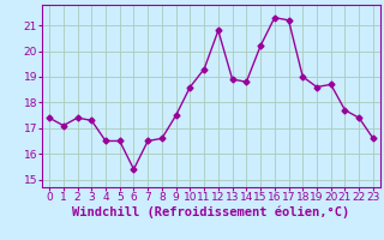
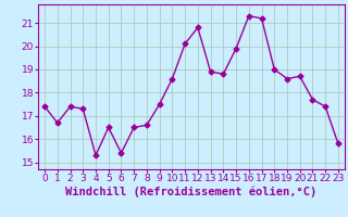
1: 17.1 -> 16.7
4: 16.5 -> 15.3
11: 19.3 -> 20.1
15: 20.2 -> 19.9
23: 16.6 -> 15.8
